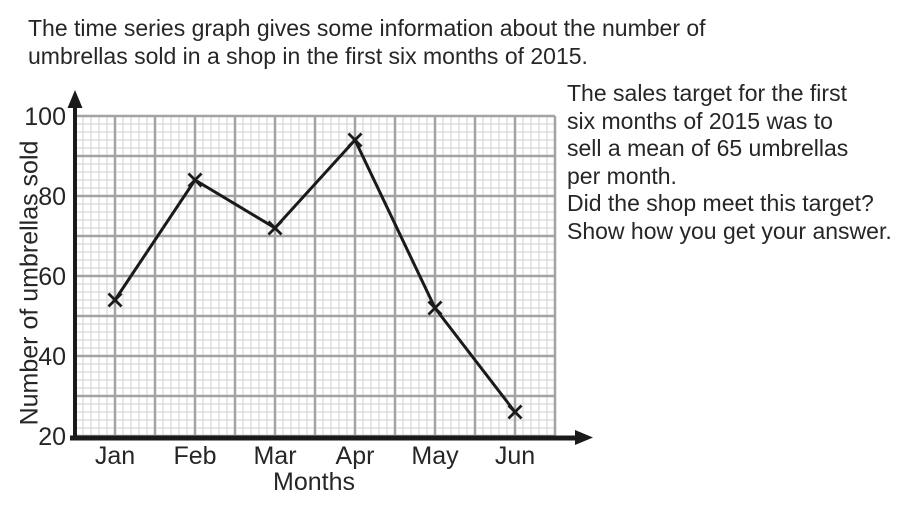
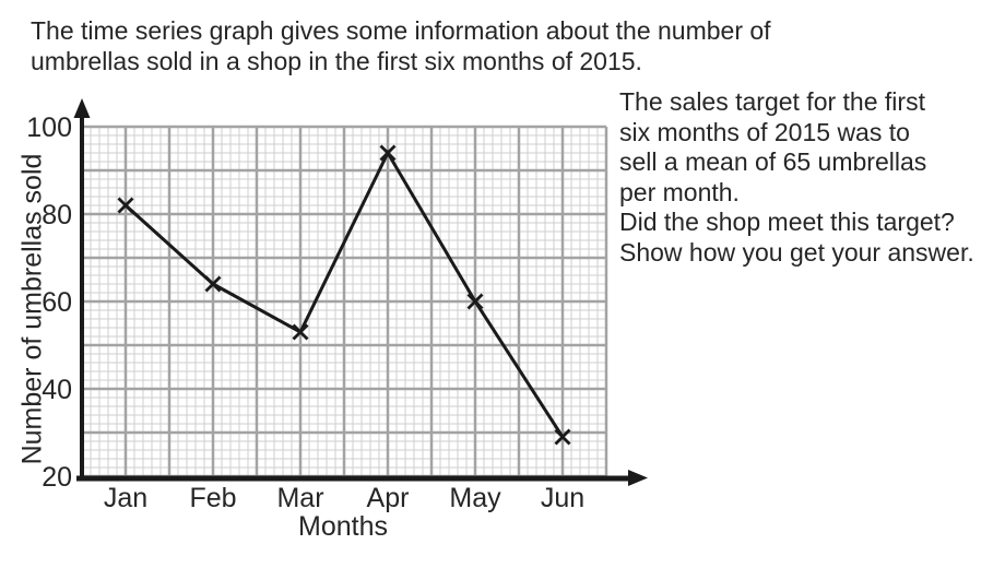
Jan: 54 -> 82
Feb: 84 -> 64
Mar: 72 -> 53
May: 52 -> 60
Jun: 26 -> 29
